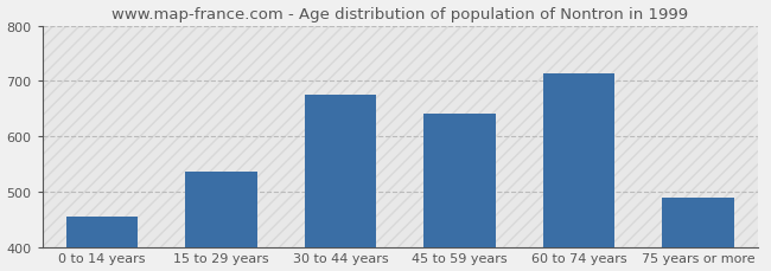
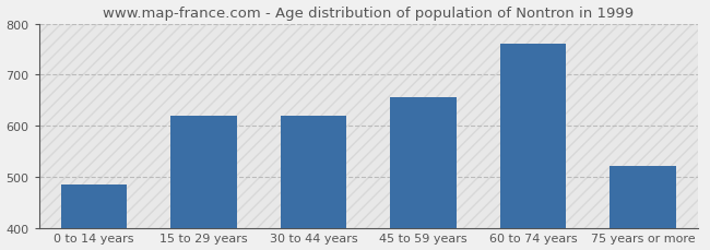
0 to 14 years: 455 -> 485
15 to 29 years: 537 -> 620
30 to 44 years: 674 -> 620
45 to 59 years: 640 -> 655
60 to 74 years: 713 -> 760
75 years or more: 488 -> 520
